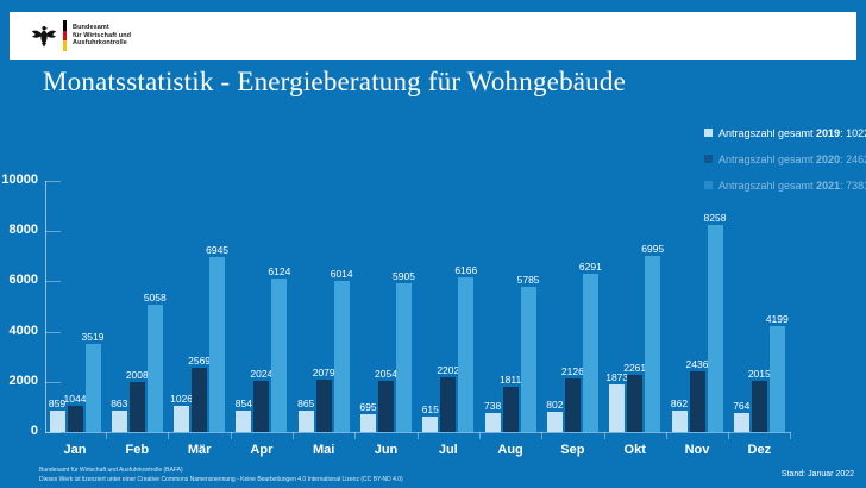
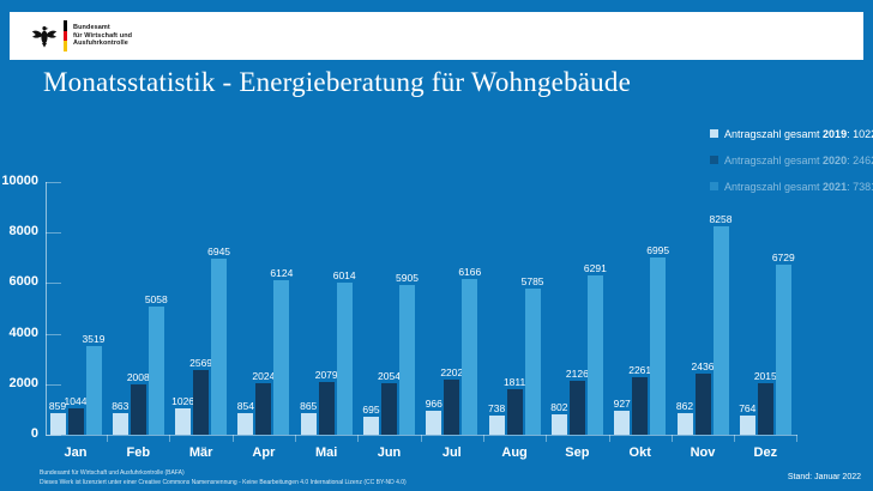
2019/Jul: 615 -> 966
2019/Okt: 1873 -> 927
2021/Dez: 4199 -> 6729
